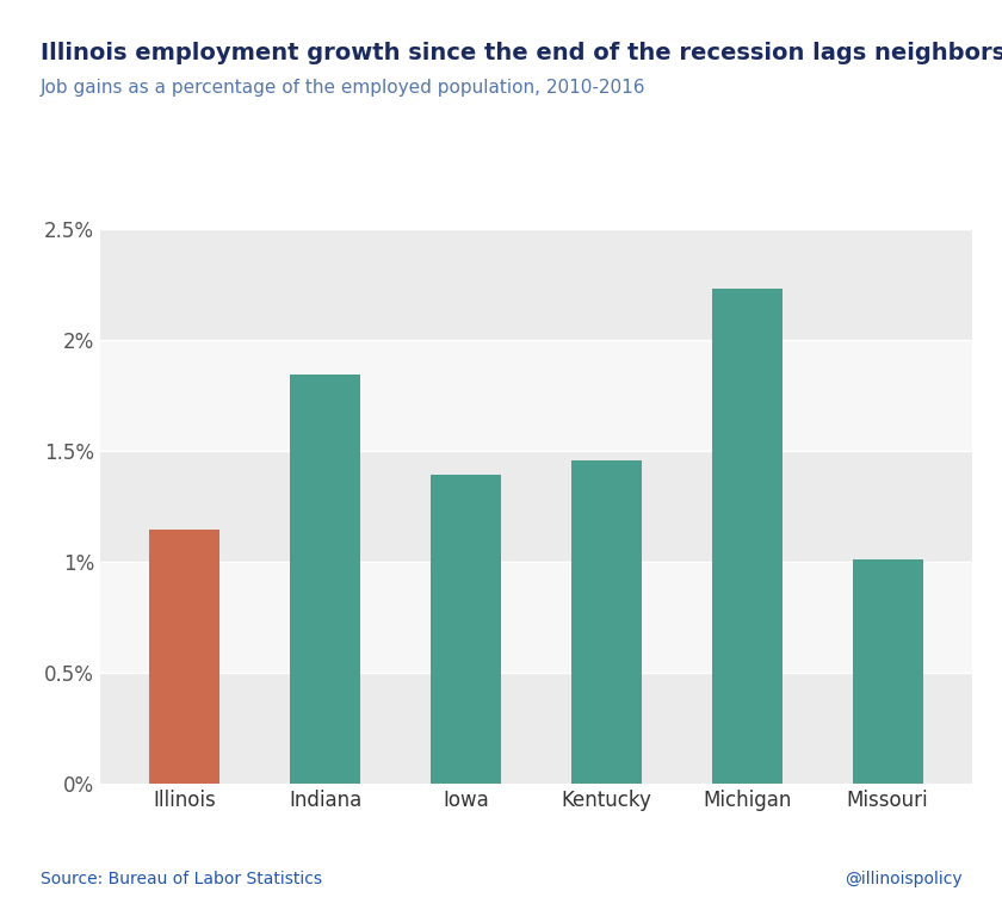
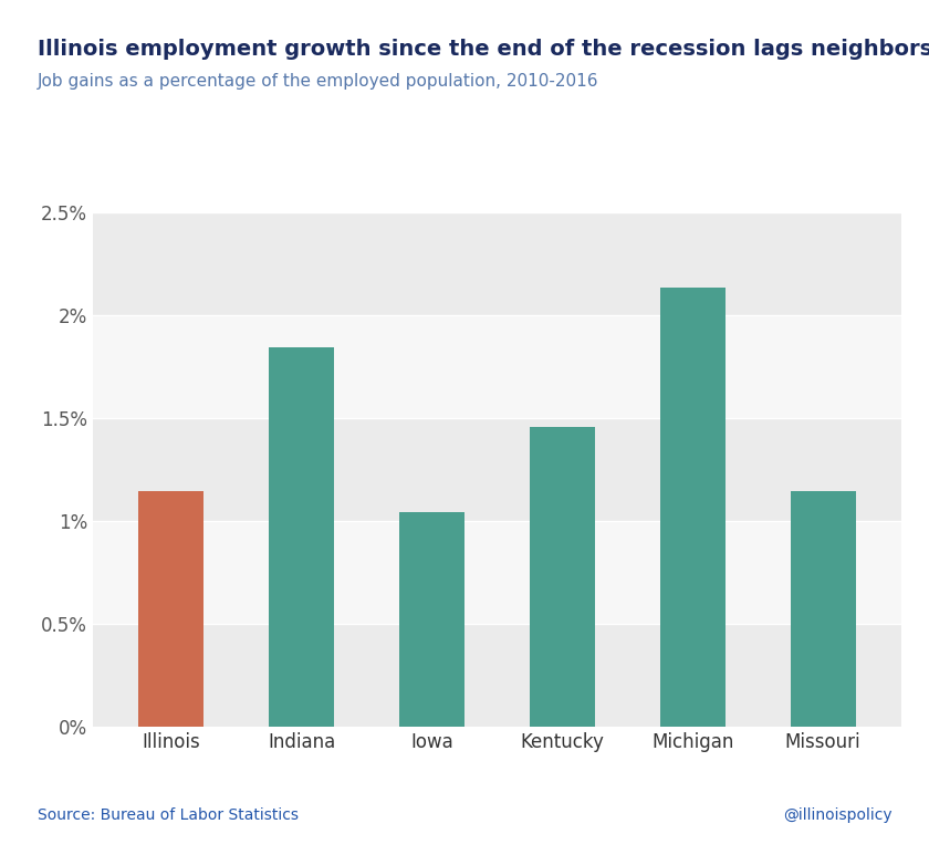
Iowa: 1.39% -> 1.04%
Michigan: 2.23% -> 2.14%
Missouri: 1.01% -> 1.15%
